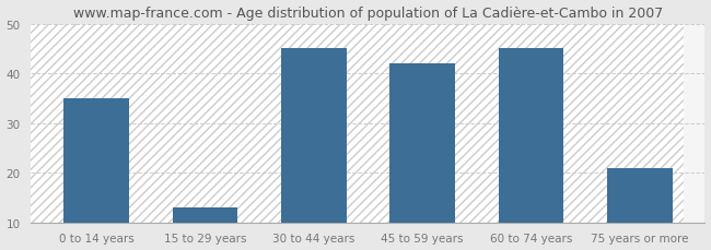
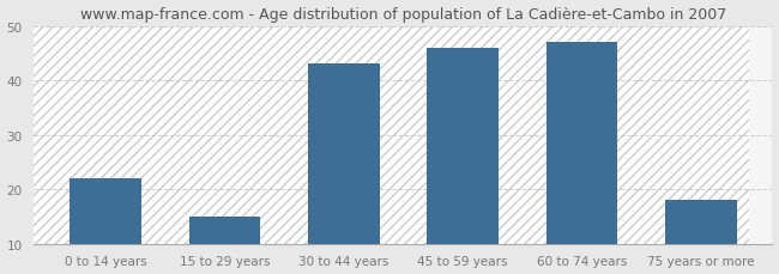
0 to 14 years: 35 -> 22
15 to 29 years: 13 -> 15
30 to 44 years: 45 -> 43
45 to 59 years: 42 -> 46
60 to 74 years: 45 -> 47
75 years or more: 21 -> 18
